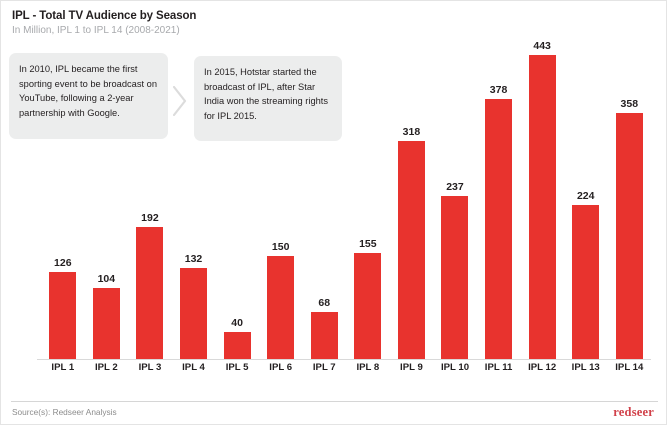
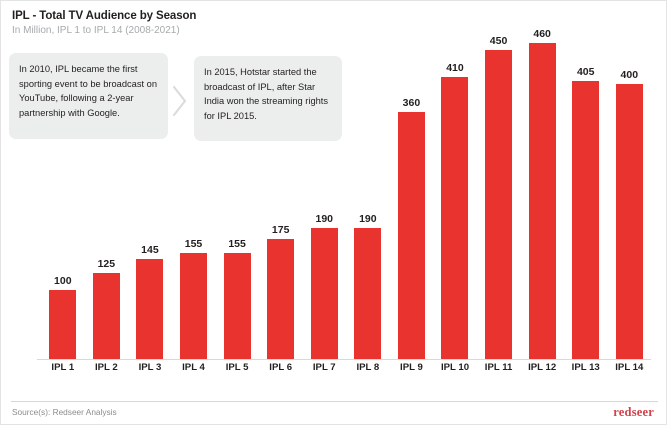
IPL 1: 126 -> 100
IPL 2: 104 -> 125
IPL 3: 192 -> 145
IPL 4: 132 -> 155
IPL 5: 40 -> 155
IPL 6: 150 -> 175
IPL 7: 68 -> 190
IPL 8: 155 -> 190
IPL 9: 318 -> 360
IPL 10: 237 -> 410
IPL 11: 378 -> 450
IPL 12: 443 -> 460
IPL 13: 224 -> 405
IPL 14: 358 -> 400
